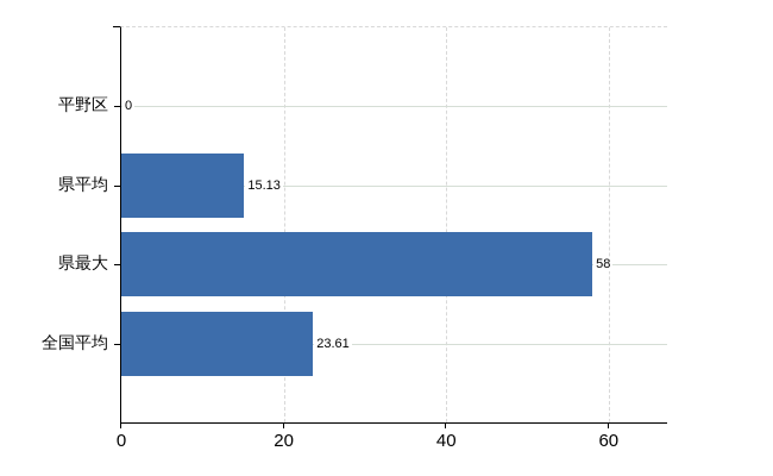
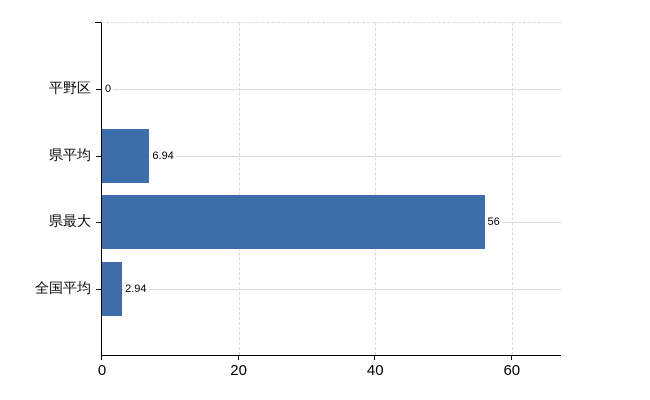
県平均: 15.13 -> 6.94
県最大: 58 -> 56
全国平均: 23.61 -> 2.94
